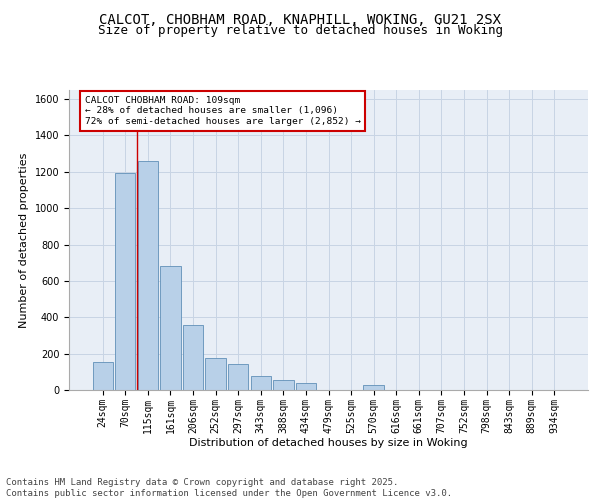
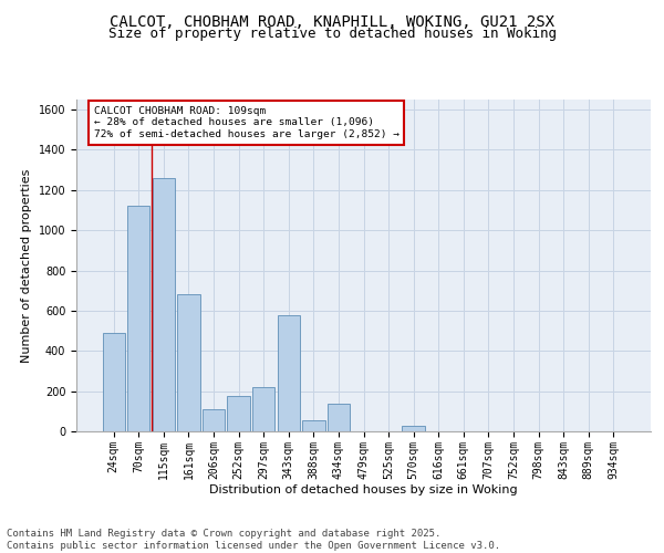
24sqm: 160 -> 490
70sqm: 1200 -> 1120
206sqm: 360 -> 110
297sqm: 140 -> 220
343sqm: 80 -> 580
434sqm: 40 -> 140
